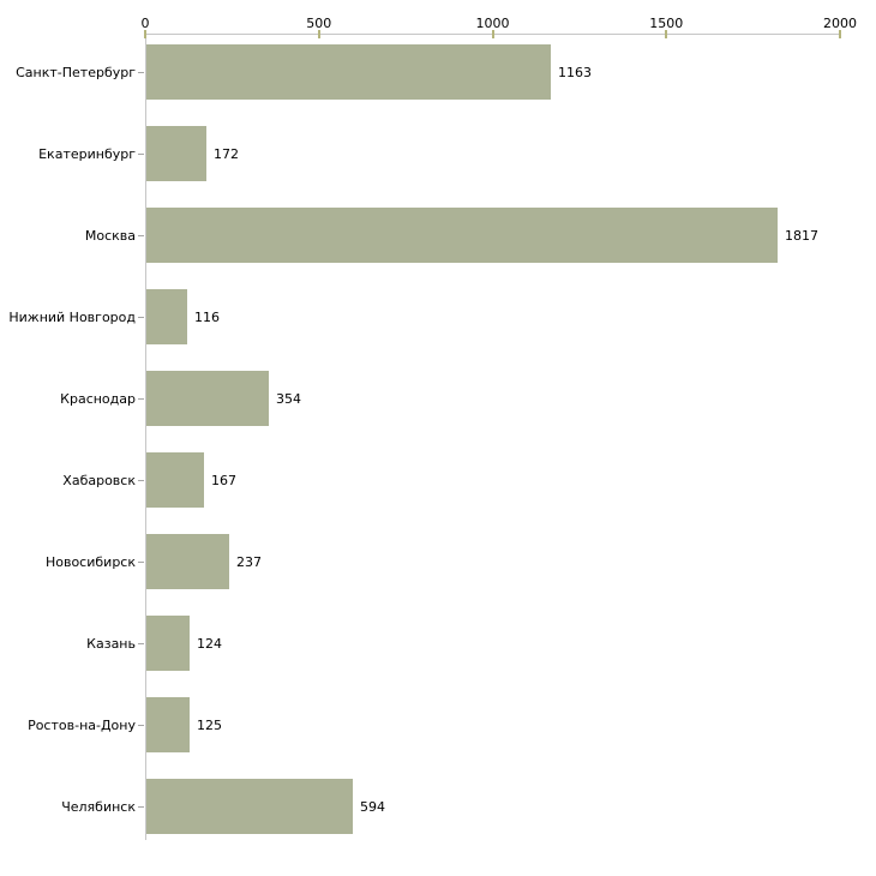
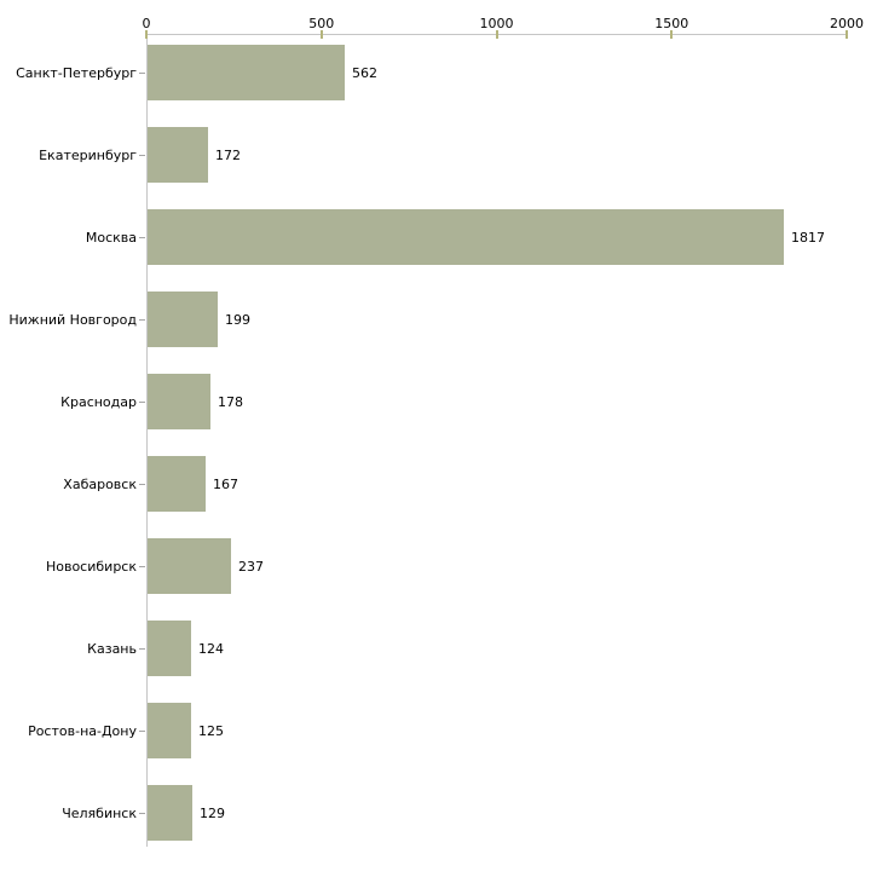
Санкт-Петербург: 1163 -> 562
Нижний Новгород: 116 -> 199
Краснодар: 354 -> 178
Челябинск: 594 -> 129
